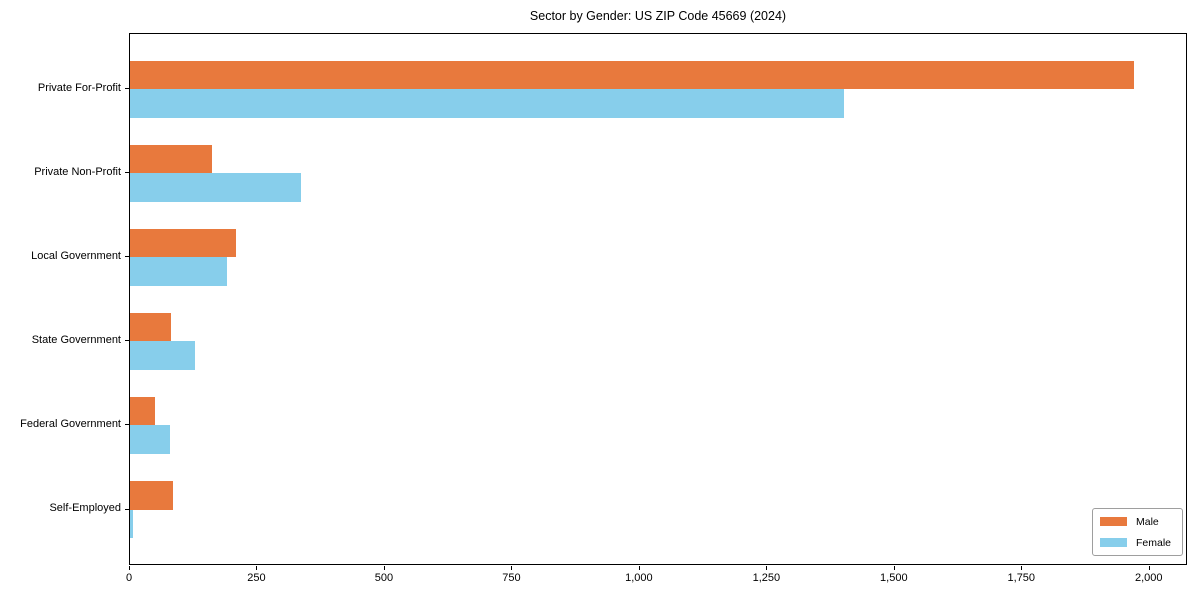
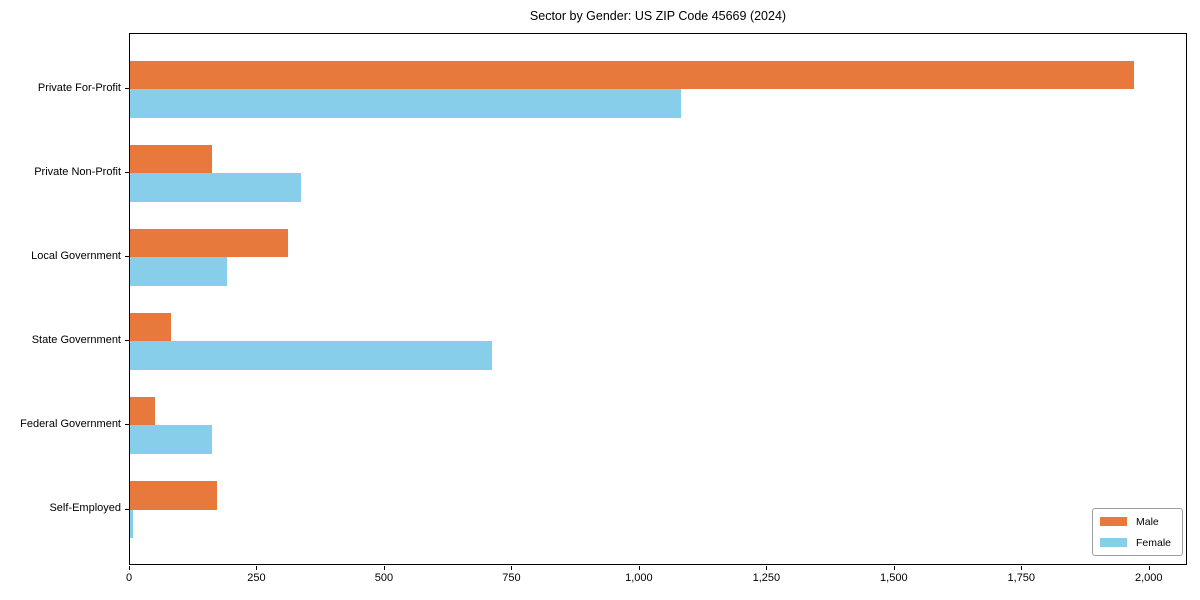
Female/Private For-Profit: 1400 -> 1080
Male/Local Government: 210 -> 310
Female/State Government: 130 -> 710
Female/Federal Government: 80 -> 160
Male/Self-Employed: 80 -> 170
